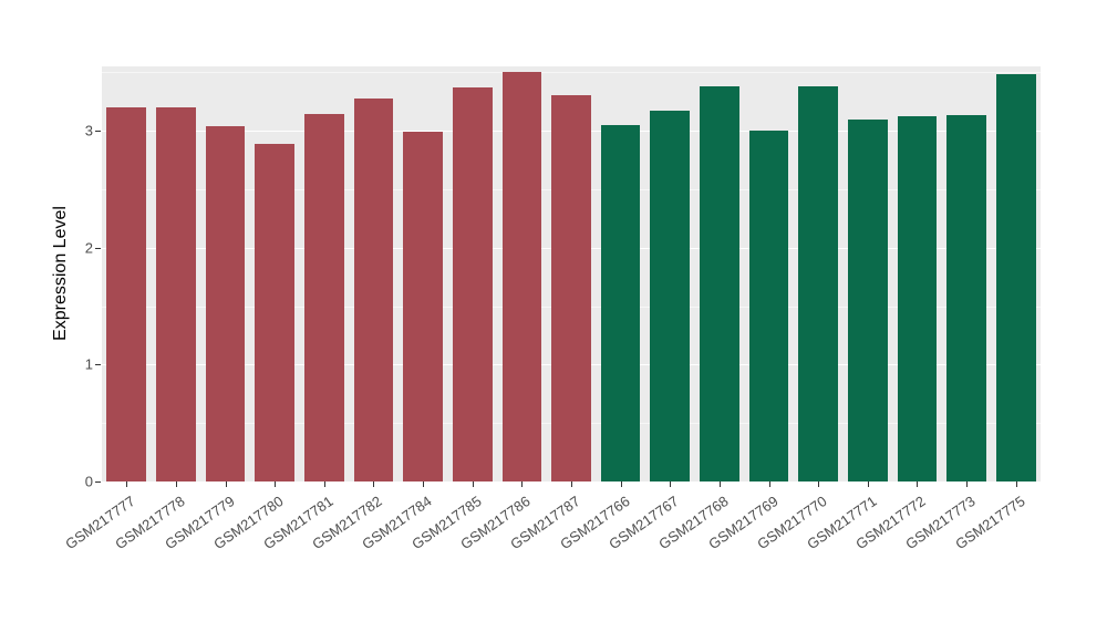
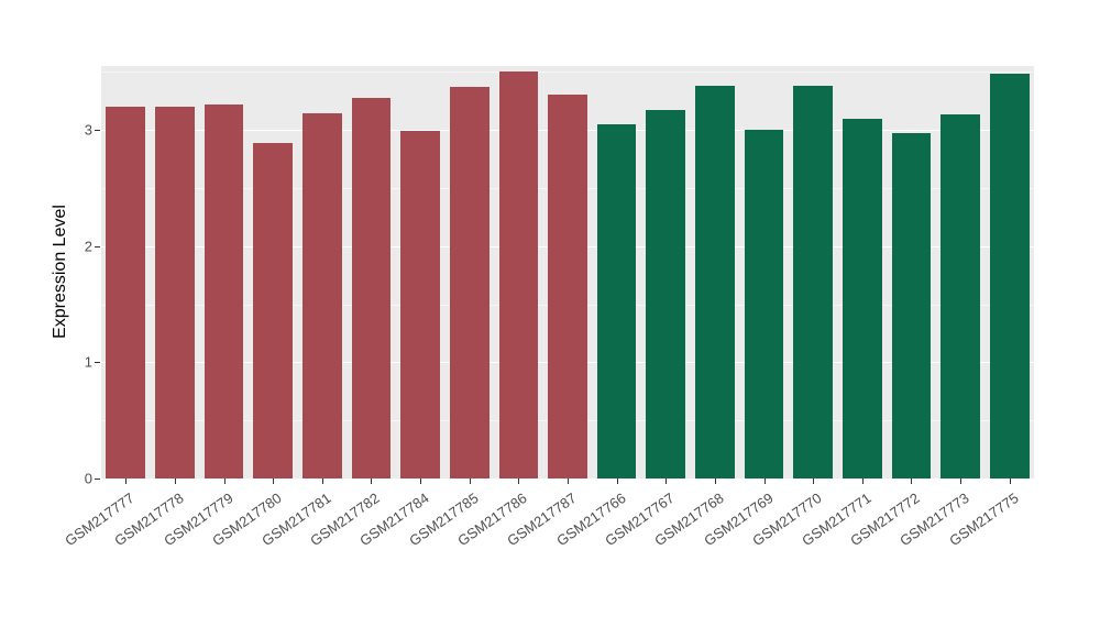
GSM217779: 3.04 -> 3.22
GSM217772: 3.12 -> 2.97
